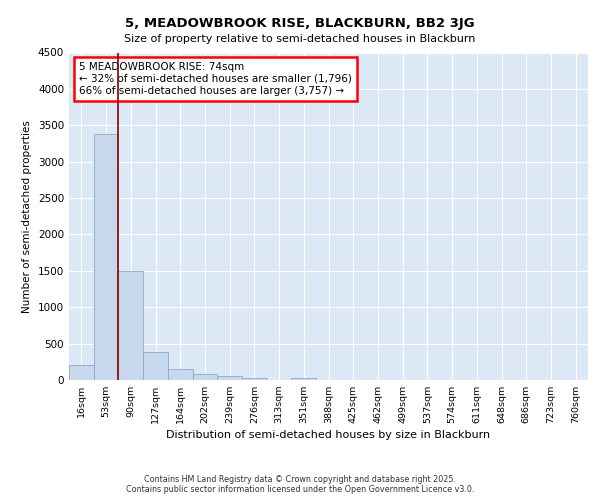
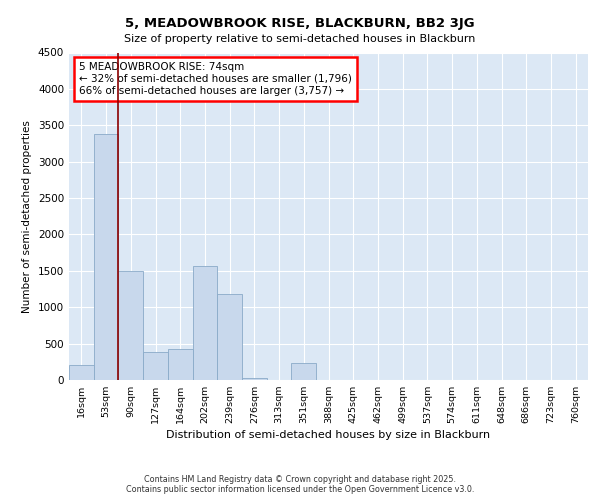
164sqm: 150 -> 420
202sqm: 80 -> 1560
239sqm: 50 -> 1180
351sqm: 20 -> 240
